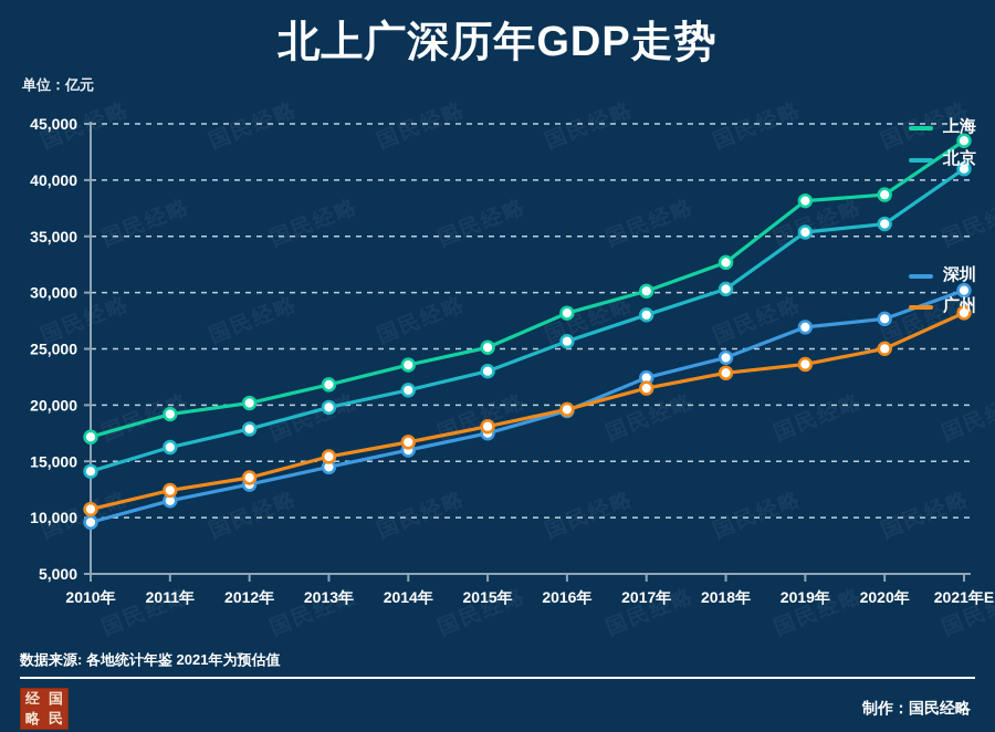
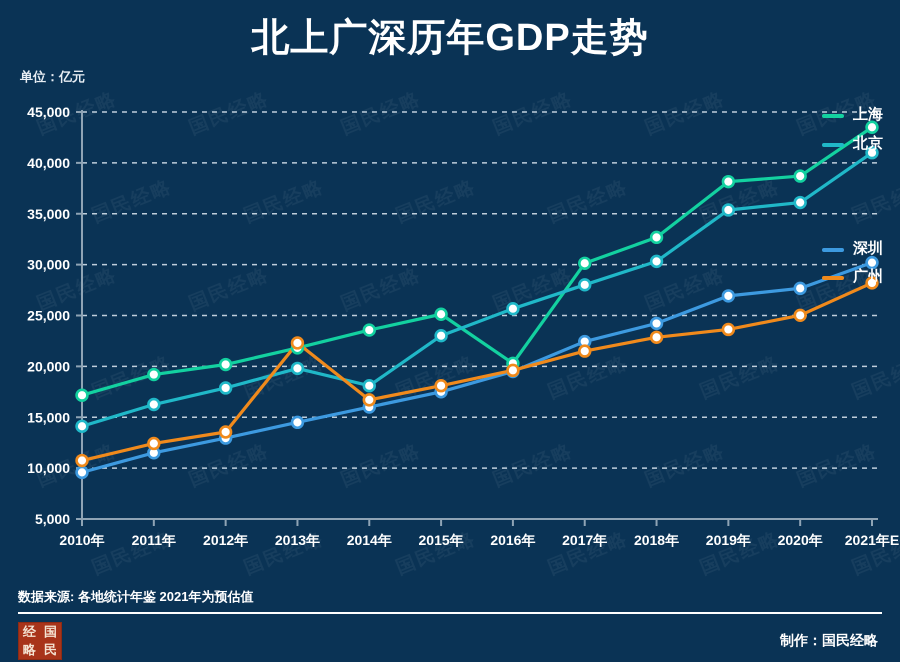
广州/2013年: 15400 -> 22300
北京/2014年: 21300 -> 18100
上海/2016年: 28200 -> 20300
